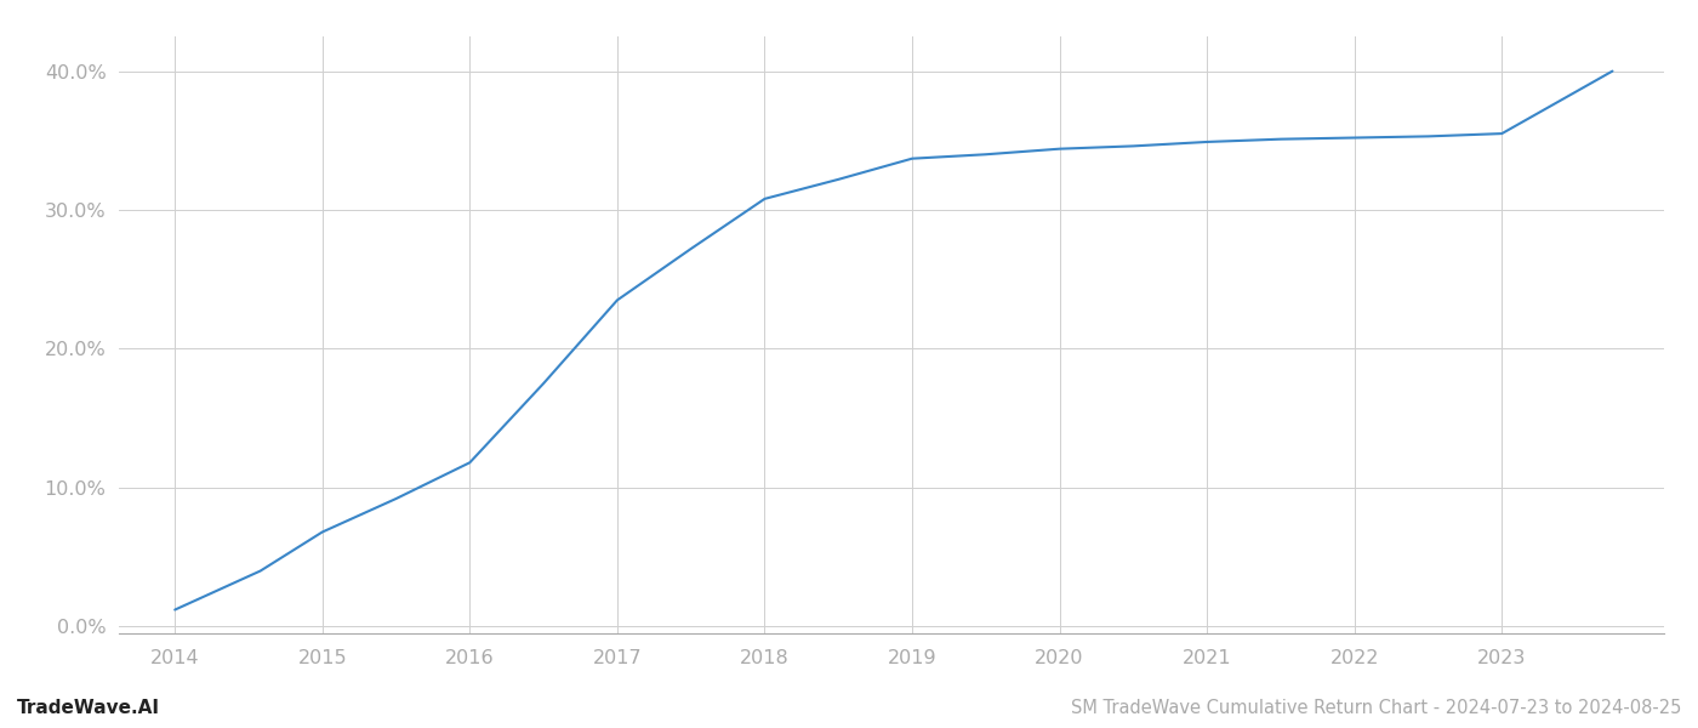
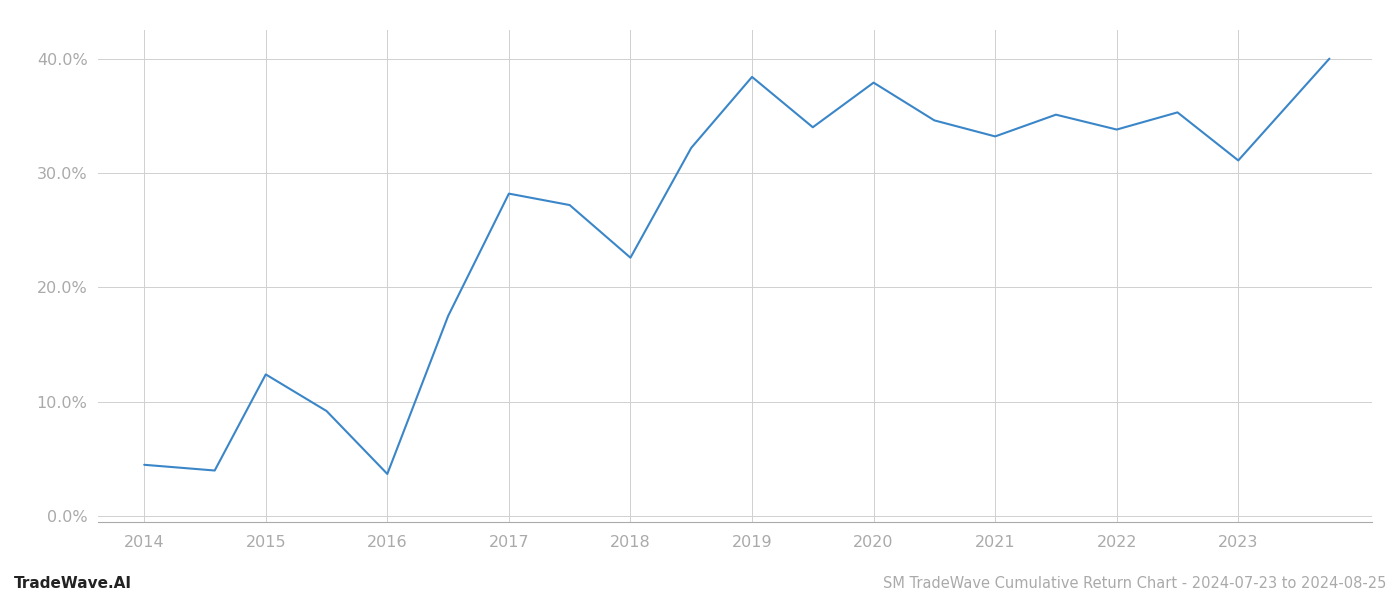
2014: 1.2% -> 4.5%
2015: 6.8% -> 12.4%
2016: 11.8% -> 3.7%
2017: 23.5% -> 28.2%
2018: 30.8% -> 22.6%
2019: 33.7% -> 38.4%
2020: 34.4% -> 37.9%
2021: 34.9% -> 33.2%
2022: 35.2% -> 33.8%
2023: 35.5% -> 31.1%
